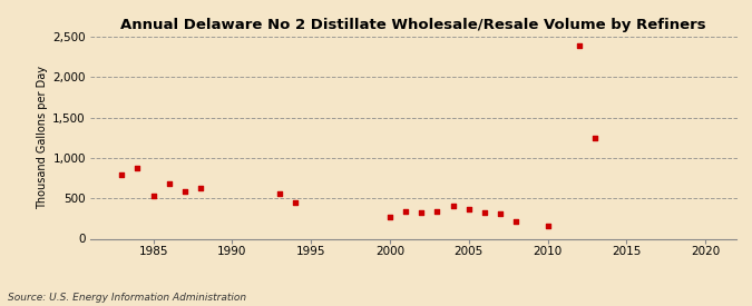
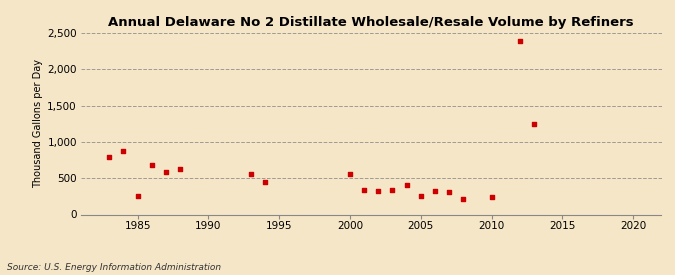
1985: 530 -> 260
2000: 270 -> 560
2005: 370 -> 260
2010: 160 -> 240
